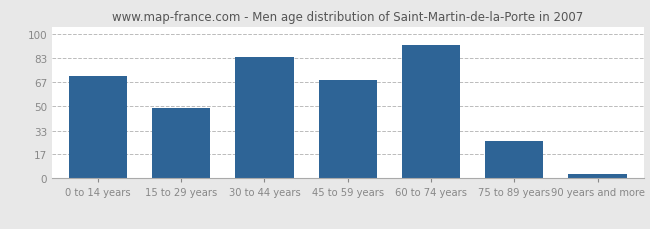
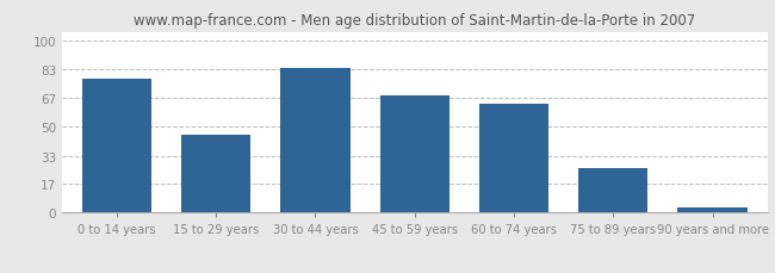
0 to 14 years: 71 -> 78
15 to 29 years: 49 -> 45
60 to 74 years: 92 -> 63
